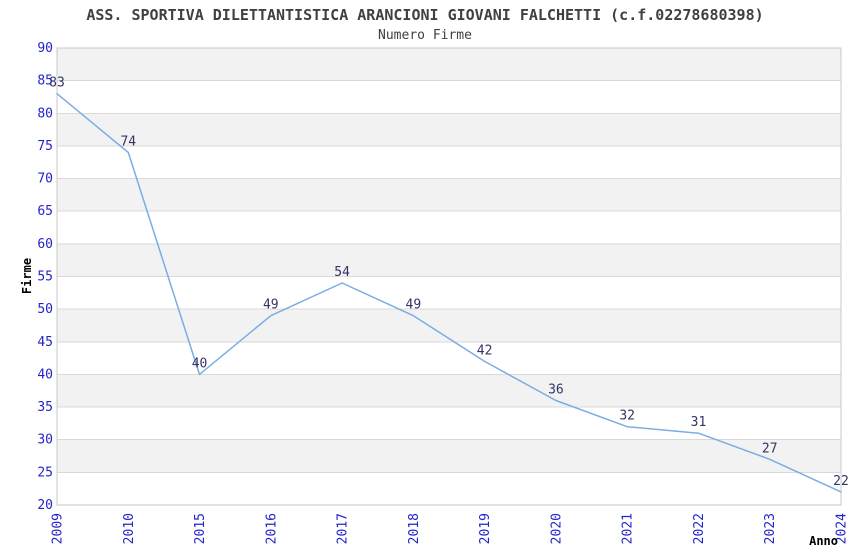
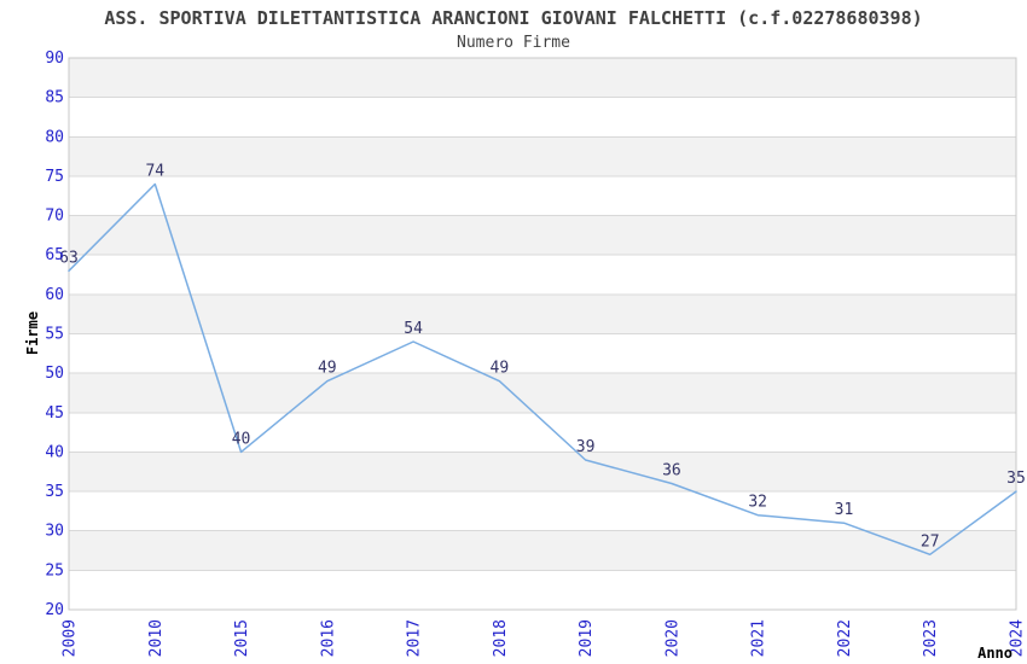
2009: 83 -> 63
2019: 42 -> 39
2024: 22 -> 35
